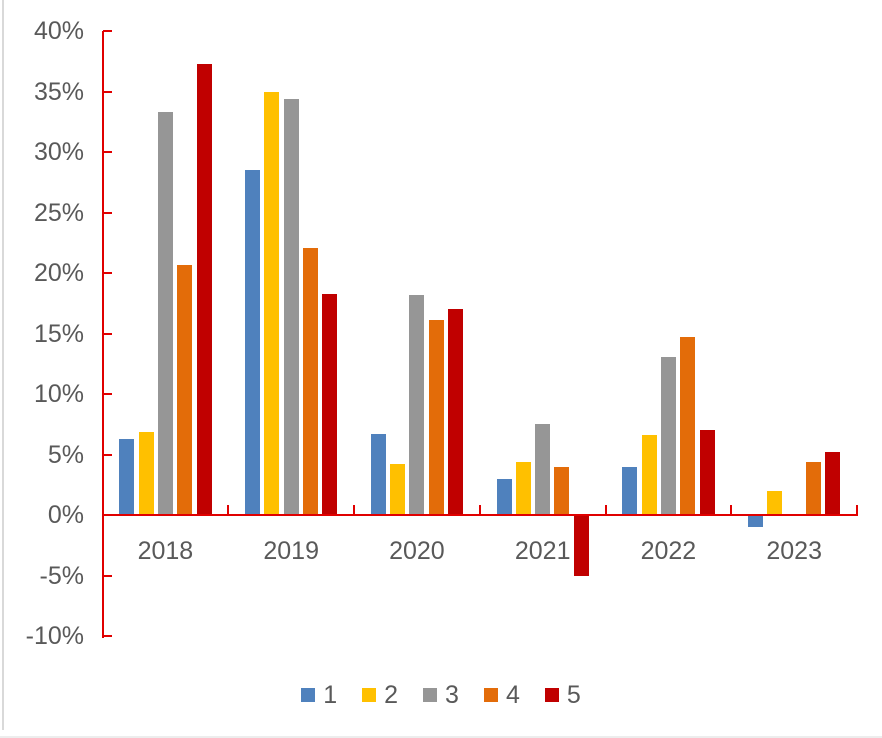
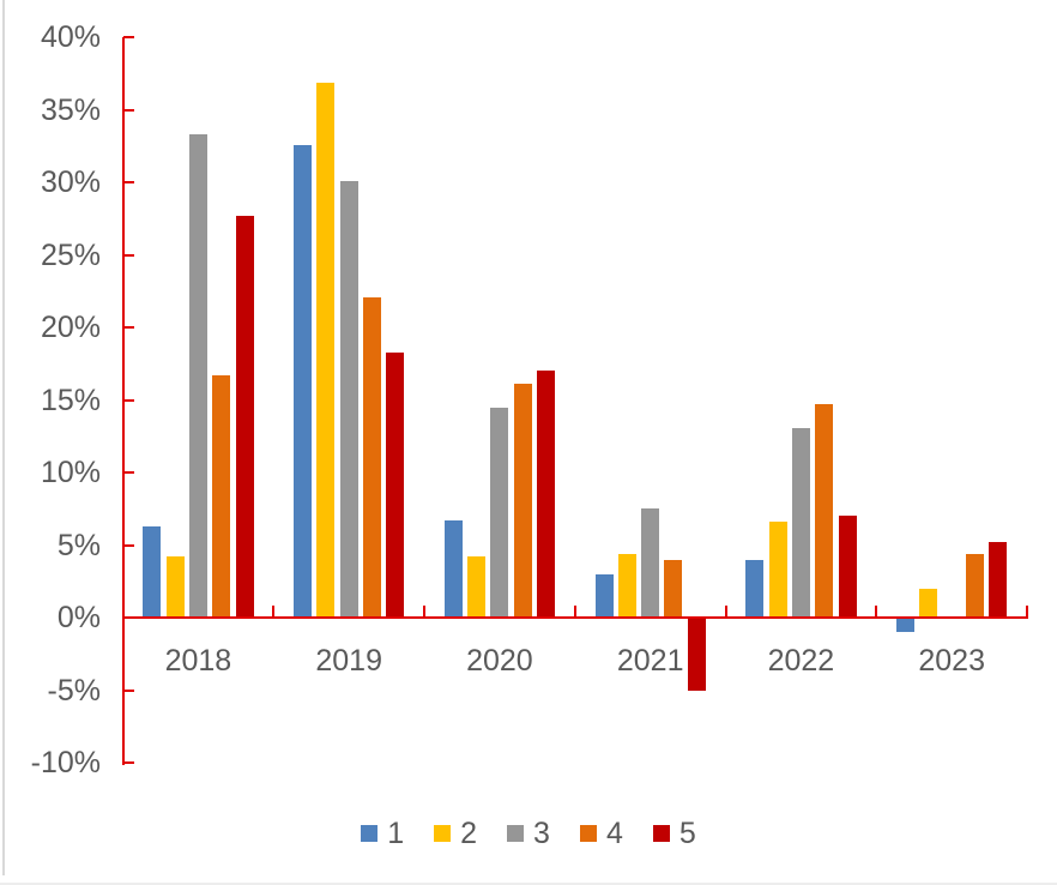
2/2018: 6.9% -> 4.2%
4/2018: 20.7% -> 16.7%
5/2018: 37.3% -> 27.7%
1/2019: 28.5% -> 32.6%
2/2019: 35.0% -> 36.9%
3/2019: 34.4% -> 30.1%
3/2020: 18.2% -> 14.5%
